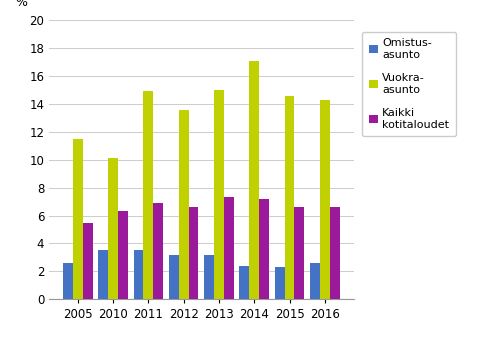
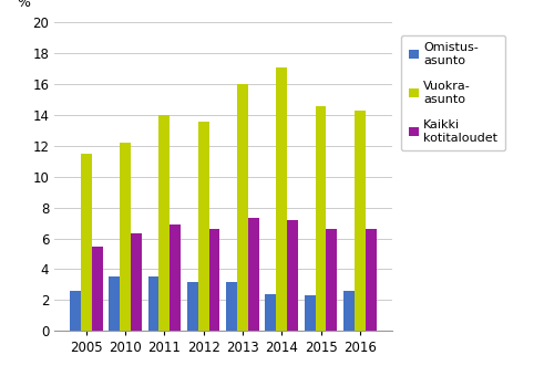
Vuokra- asunto/2010: 10.1 -> 12.2
Vuokra- asunto/2011: 14.9 -> 14.0
Vuokra- asunto/2013: 15.0 -> 16.0
